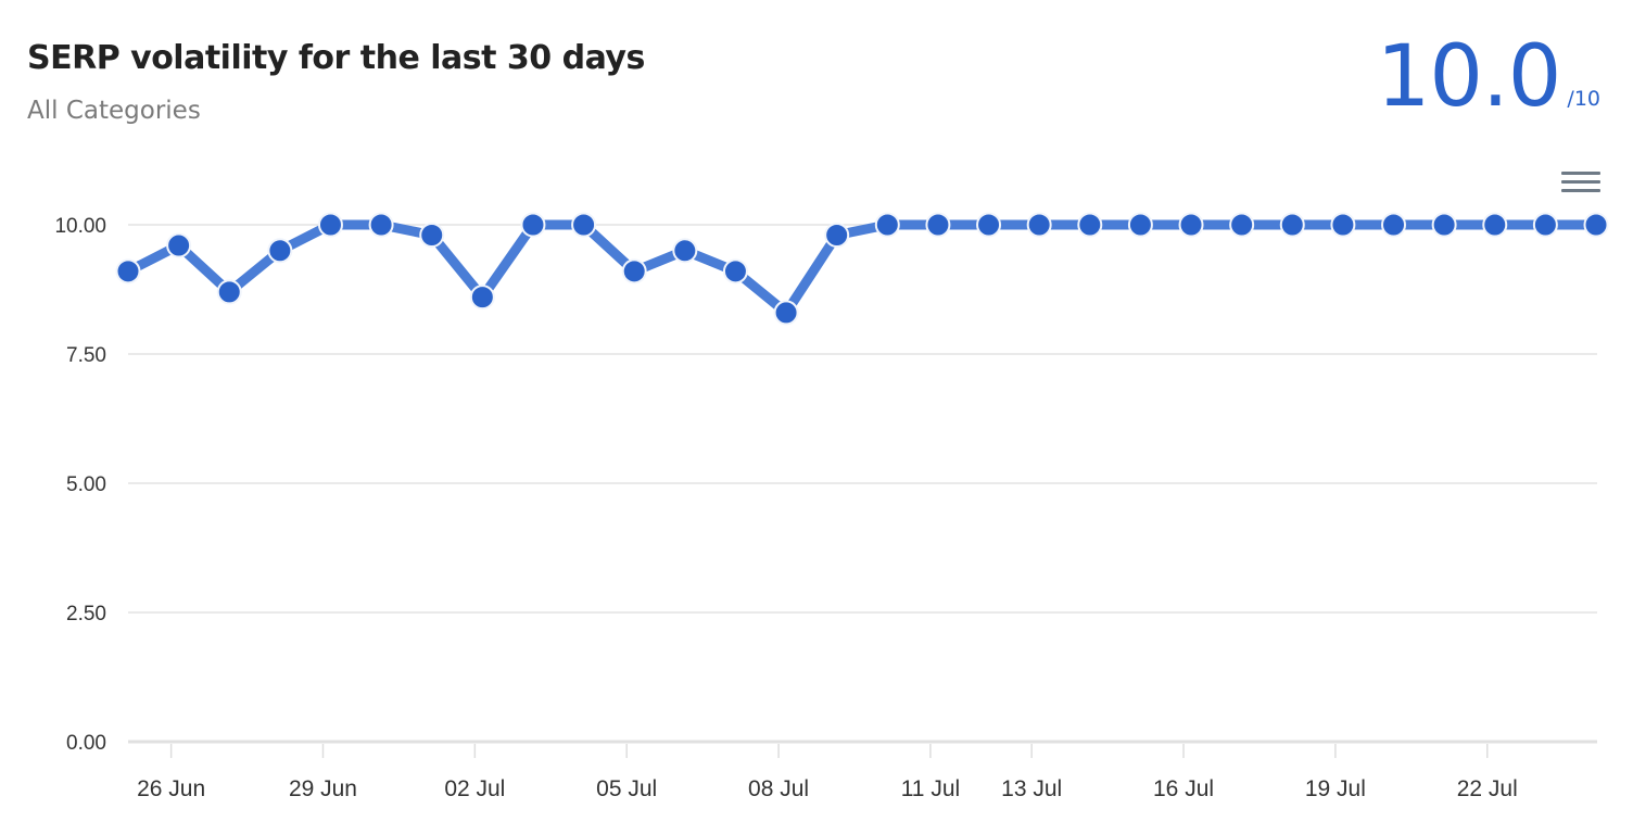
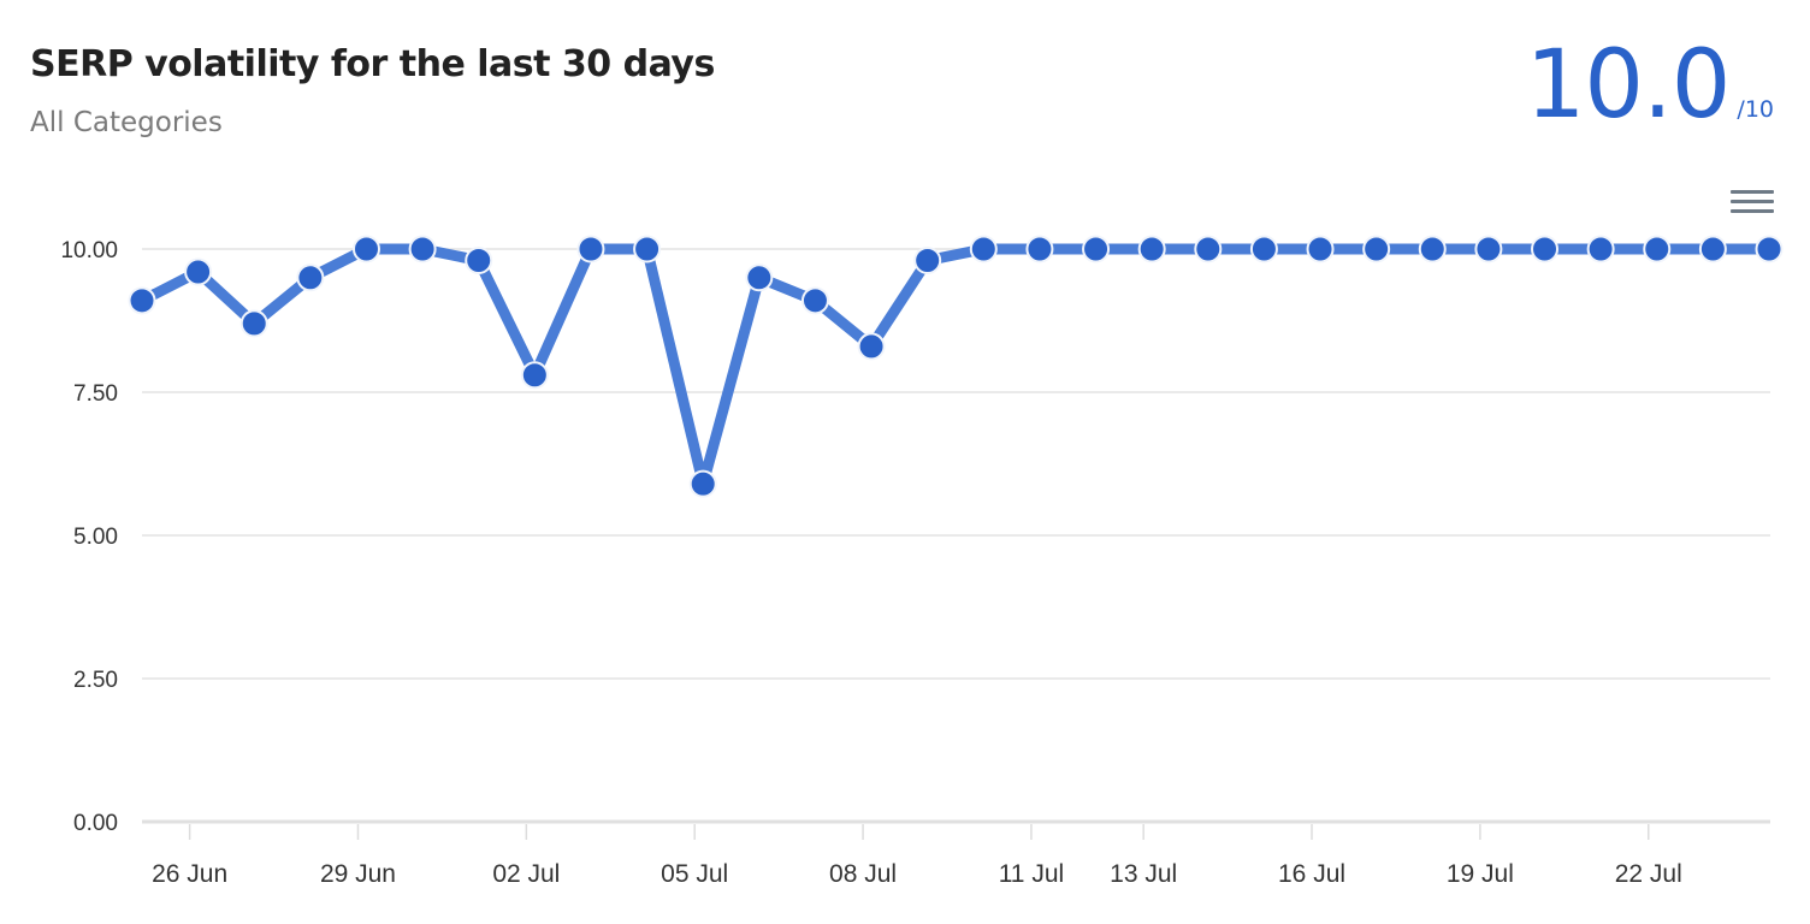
02 Jul: 8.6 -> 7.8
05 Jul: 9.1 -> 5.9
